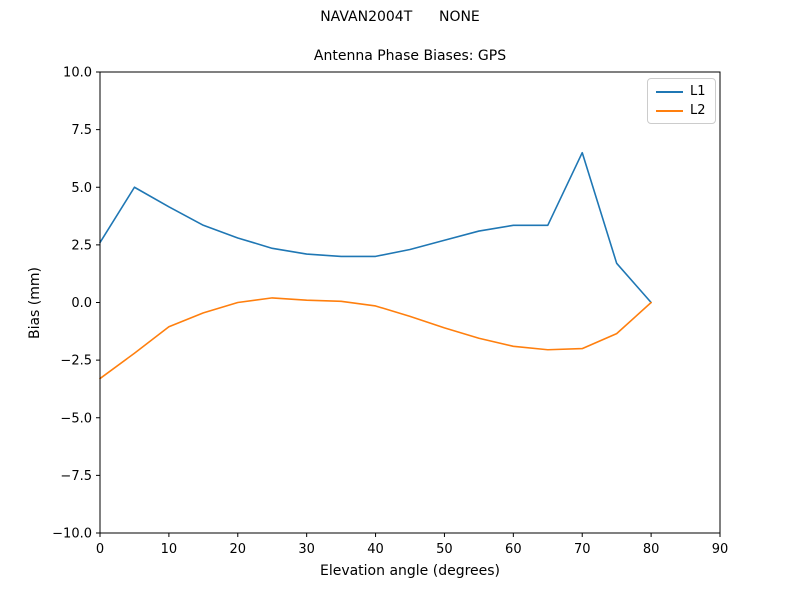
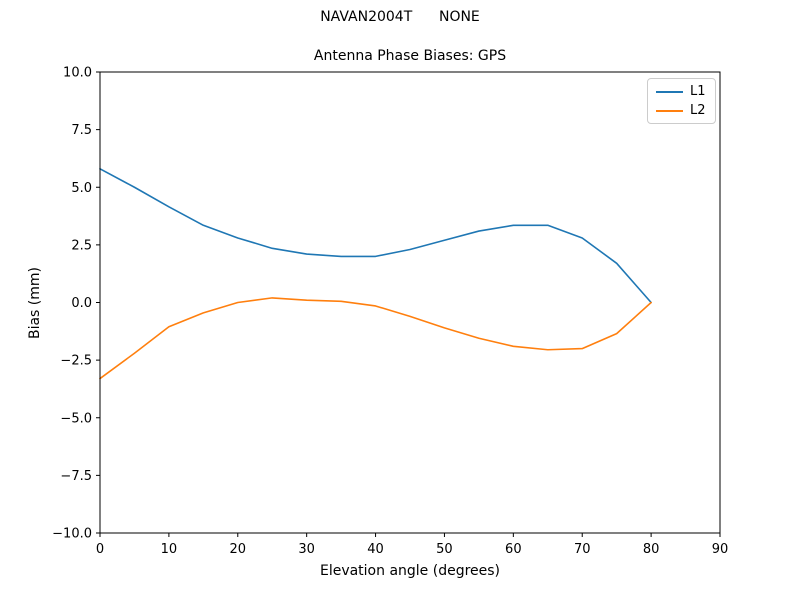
L1/0: 2.6 -> 5.8
L1/70: 6.5 -> 2.8
